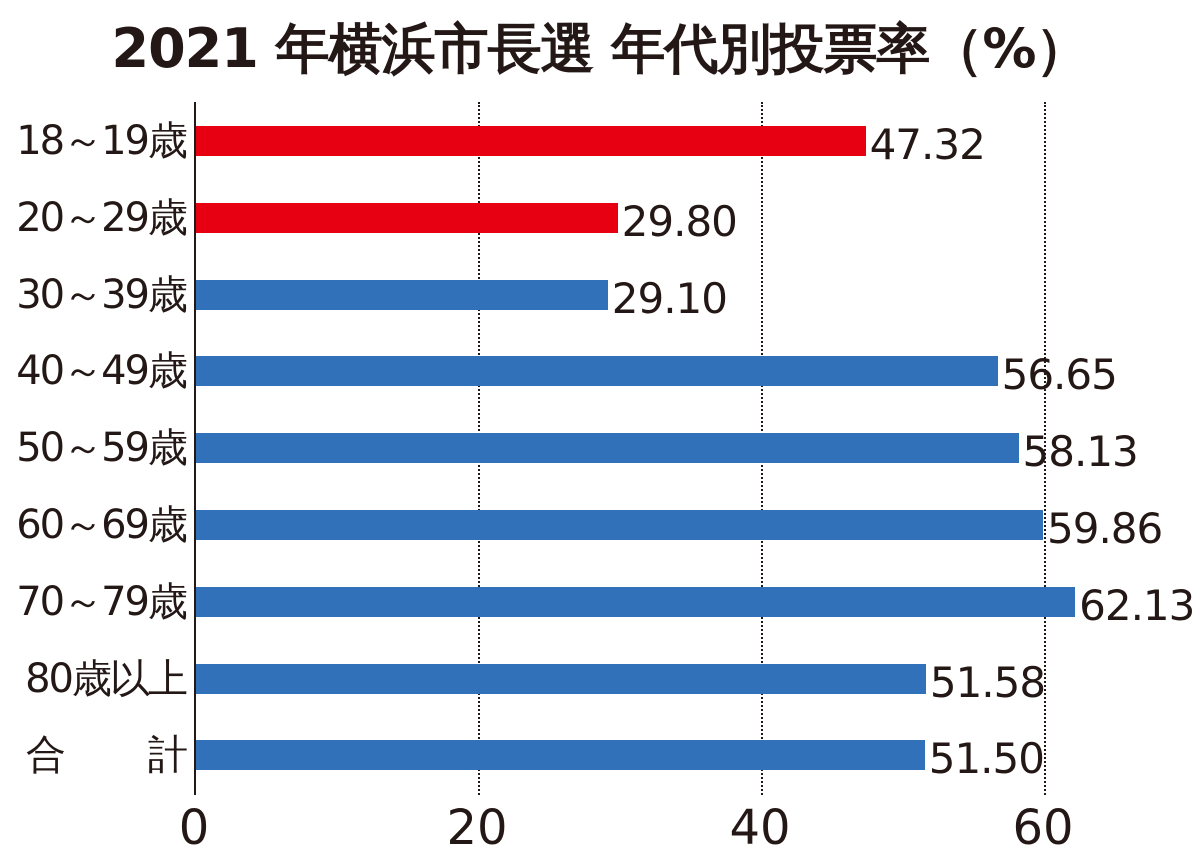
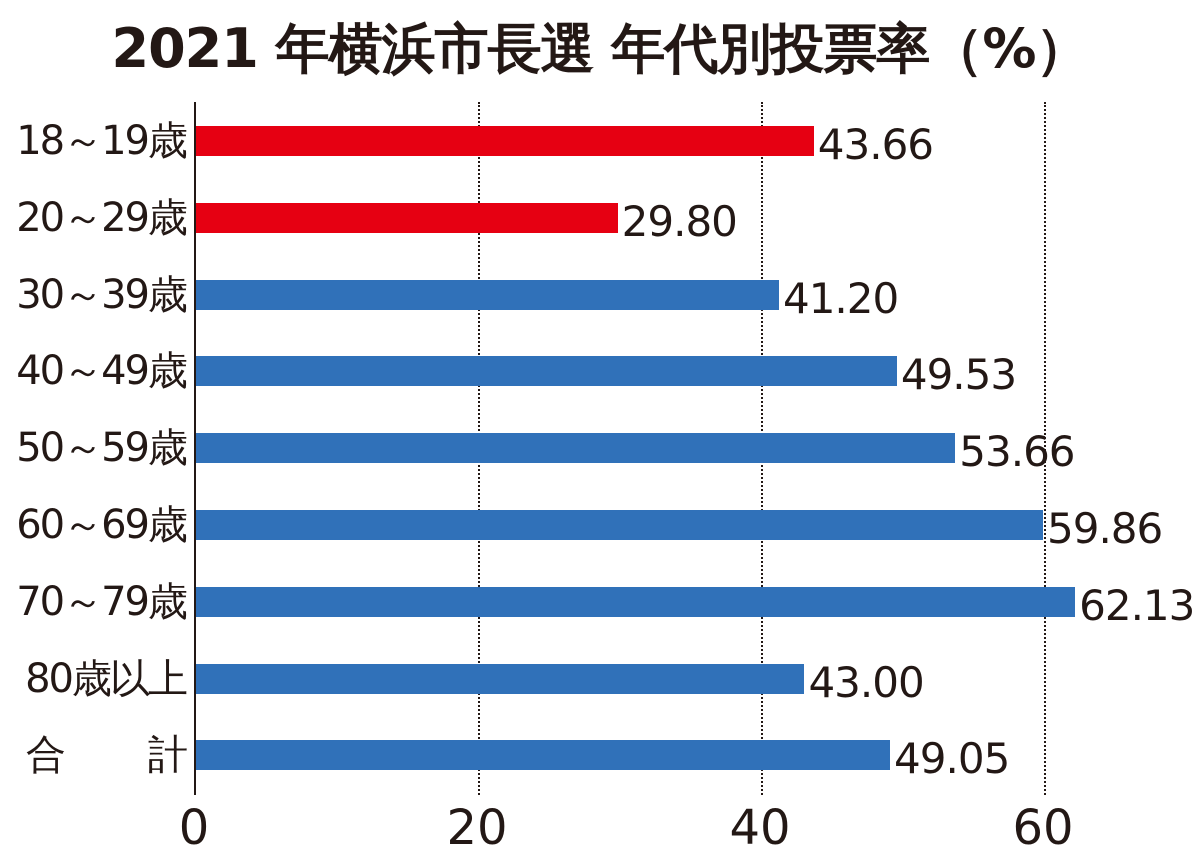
18～19歳: 47.32 -> 43.66
30～39歳: 29.10 -> 41.20
40～49歳: 56.65 -> 49.53
50～59歳: 58.13 -> 53.66
80歳以上: 51.58 -> 43.00
合 計: 51.50 -> 49.05
